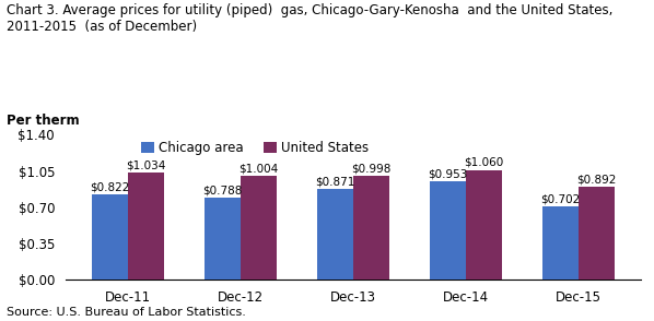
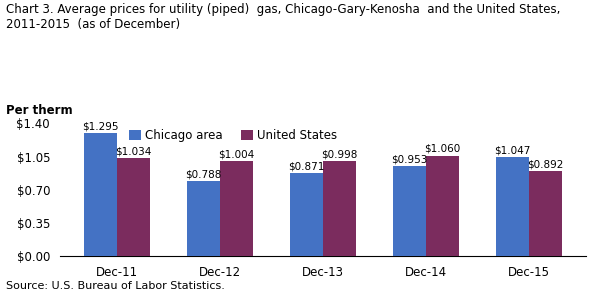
Chicago area/Dec-11: $0.822 -> $1.295
Chicago area/Dec-15: $0.702 -> $1.047
